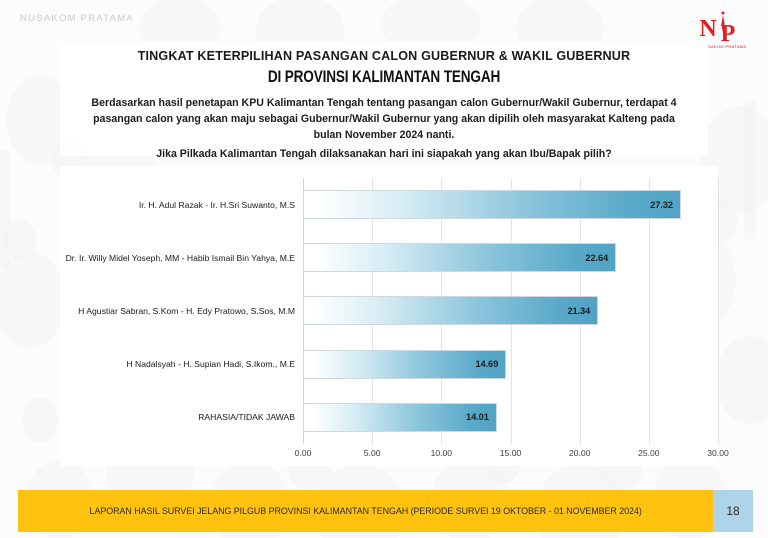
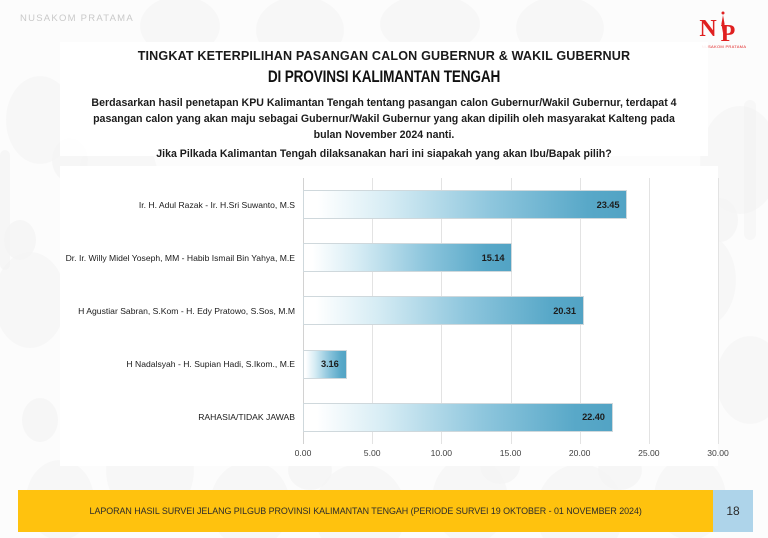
Ir. H. Adul Razak - Ir. H.Sri Suwanto, M.S: 27.32 -> 23.45
Dr. Ir. Willy Midel Yoseph, MM - Habib Ismail Bin Yahya, M.E: 22.64 -> 15.14
H Agustiar Sabran, S.Kom - H. Edy Pratowo, S.Sos, M.M: 21.34 -> 20.31
H Nadalsyah - H. Supian Hadi, S.Ikom., M.E: 14.69 -> 3.16
RAHASIA/TIDAK JAWAB: 14.01 -> 22.40
